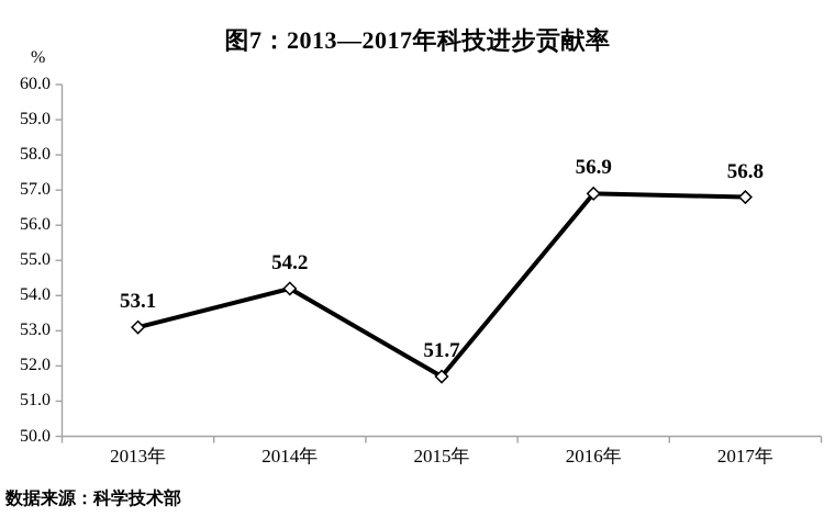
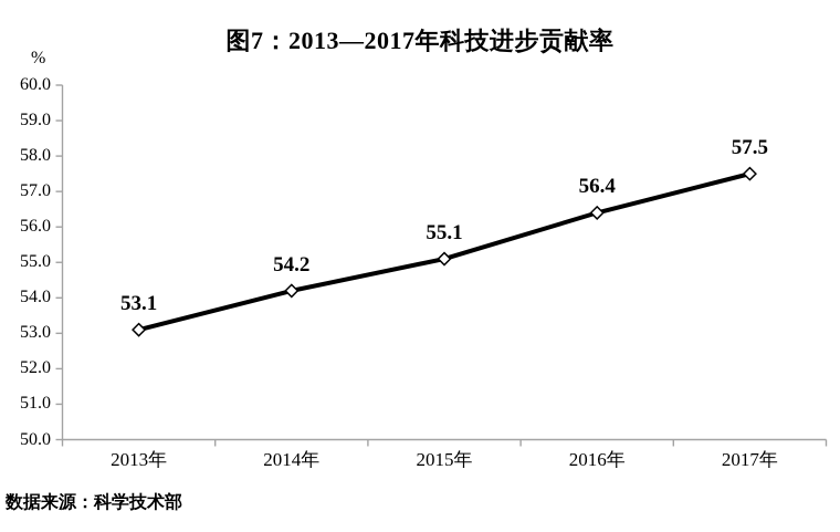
2015年: 51.7 -> 55.1
2016年: 56.9 -> 56.4
2017年: 56.8 -> 57.5
